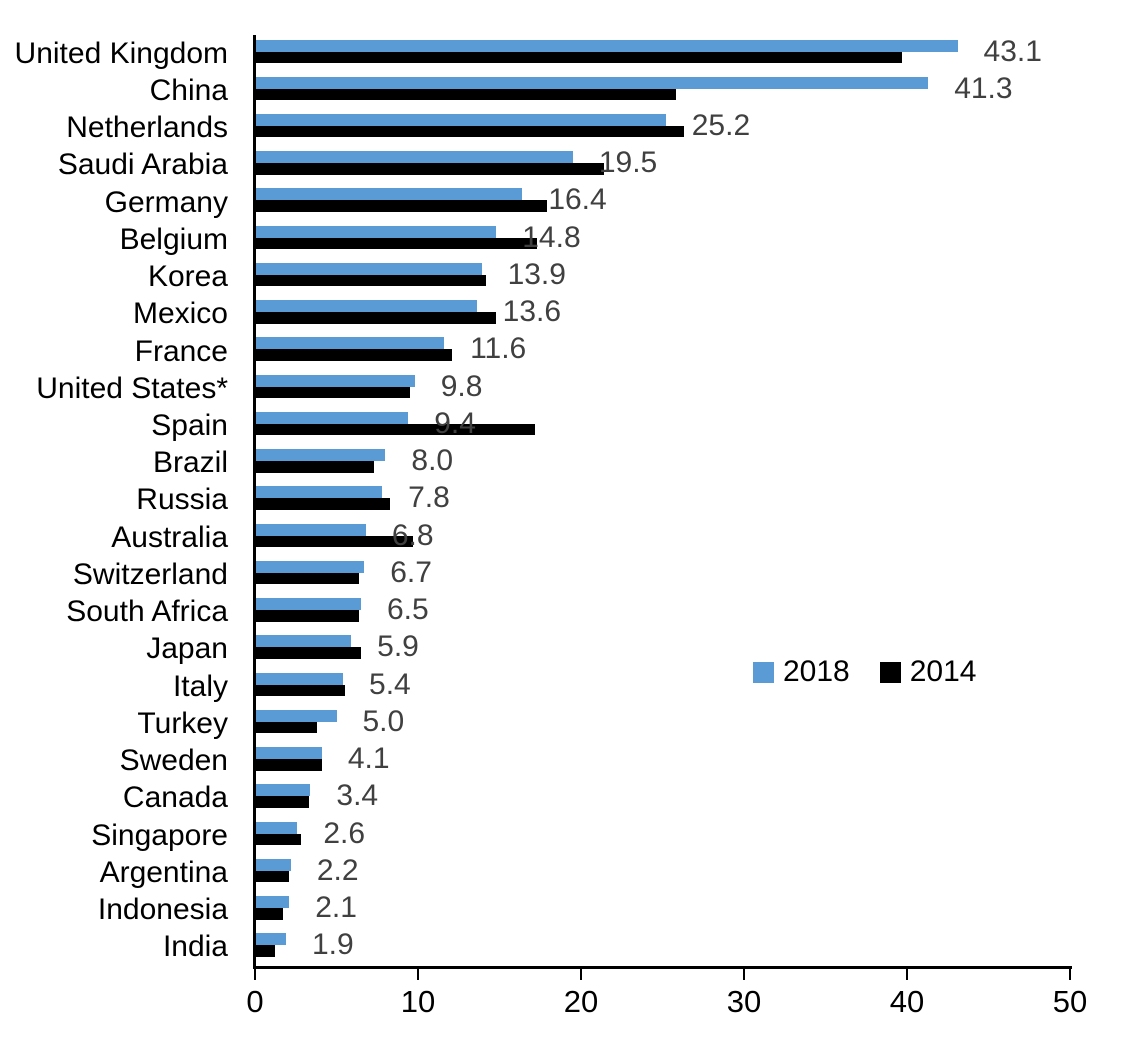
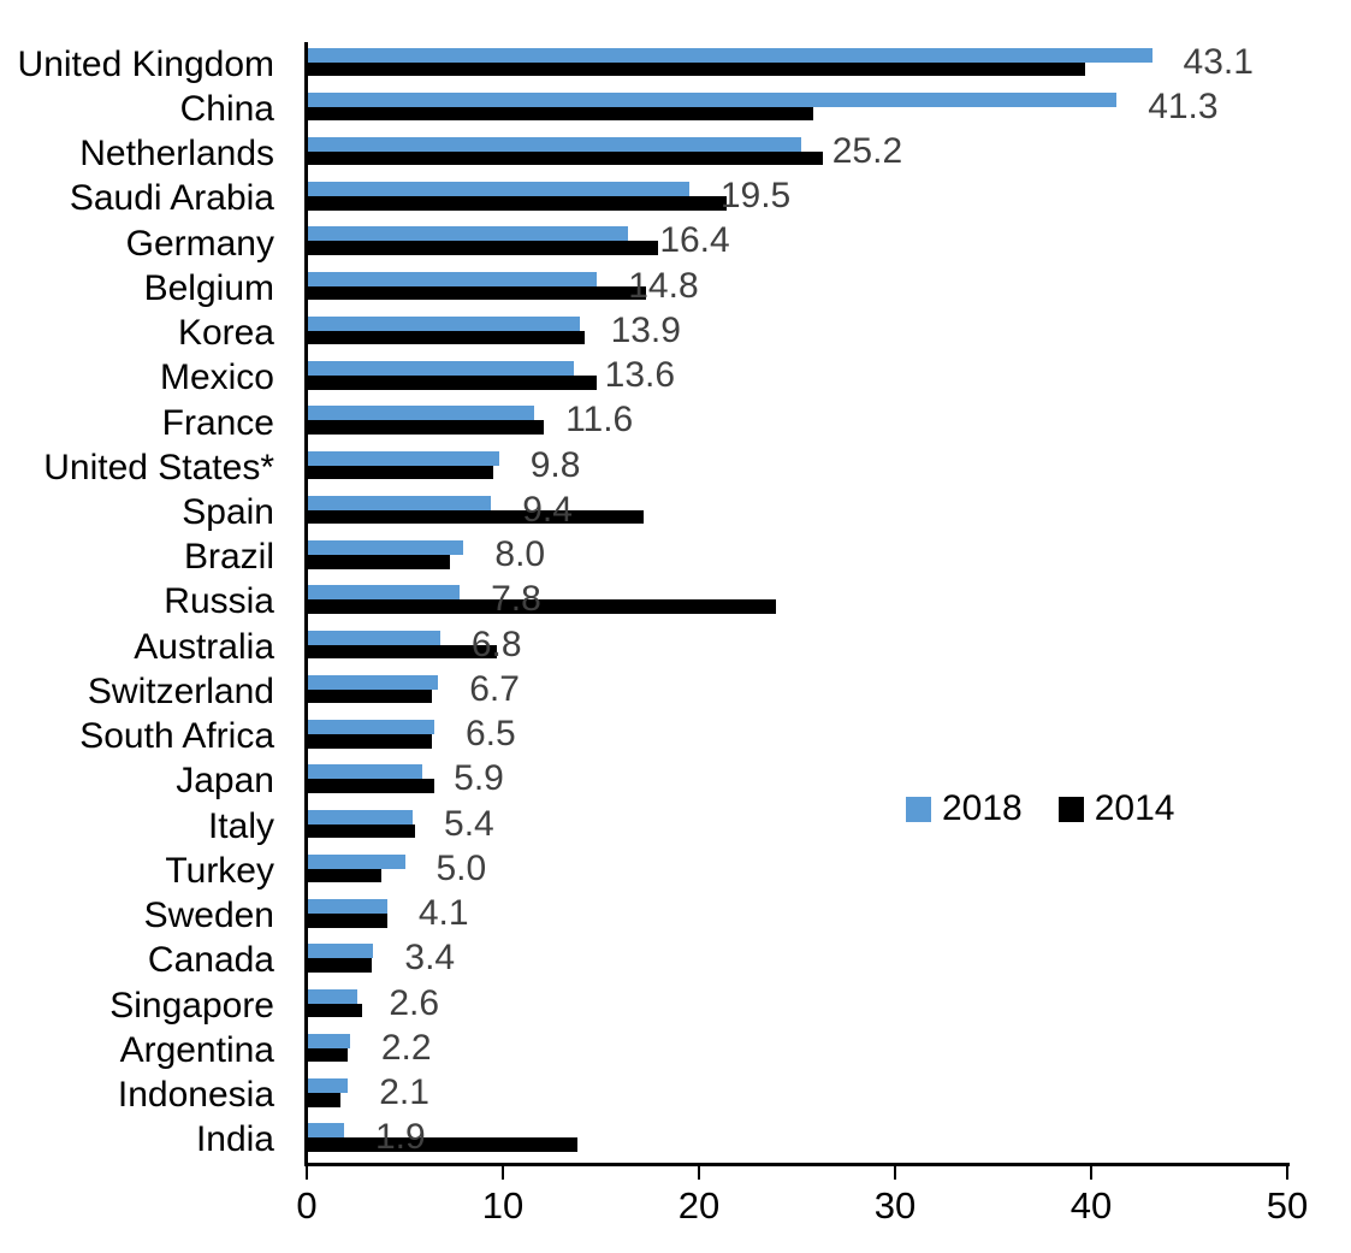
2014/Russia: 8.3 -> 23.9
2014/India: 1.2 -> 13.8
